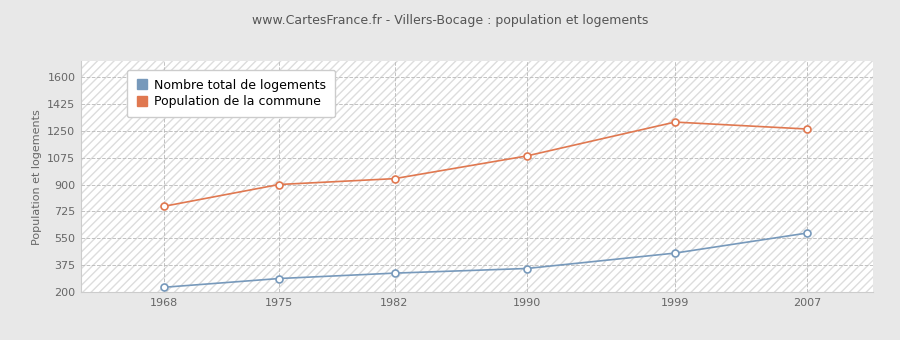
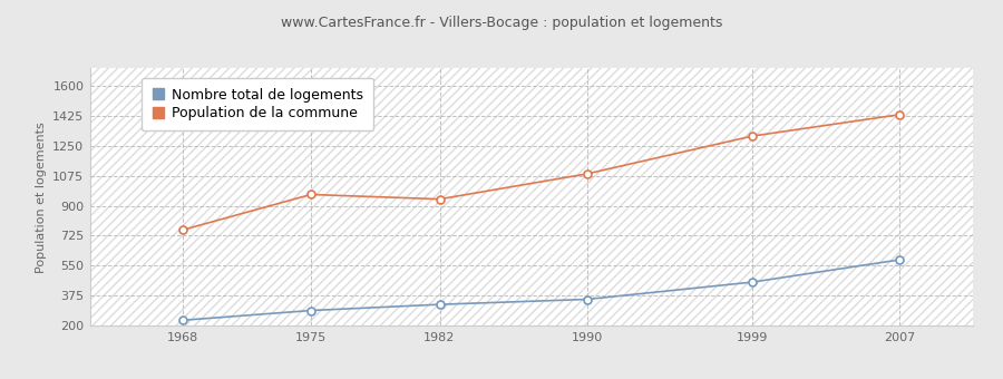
Population de la commune/1975: 900 -> 960
Population de la commune/2007: 1260 -> 1430
